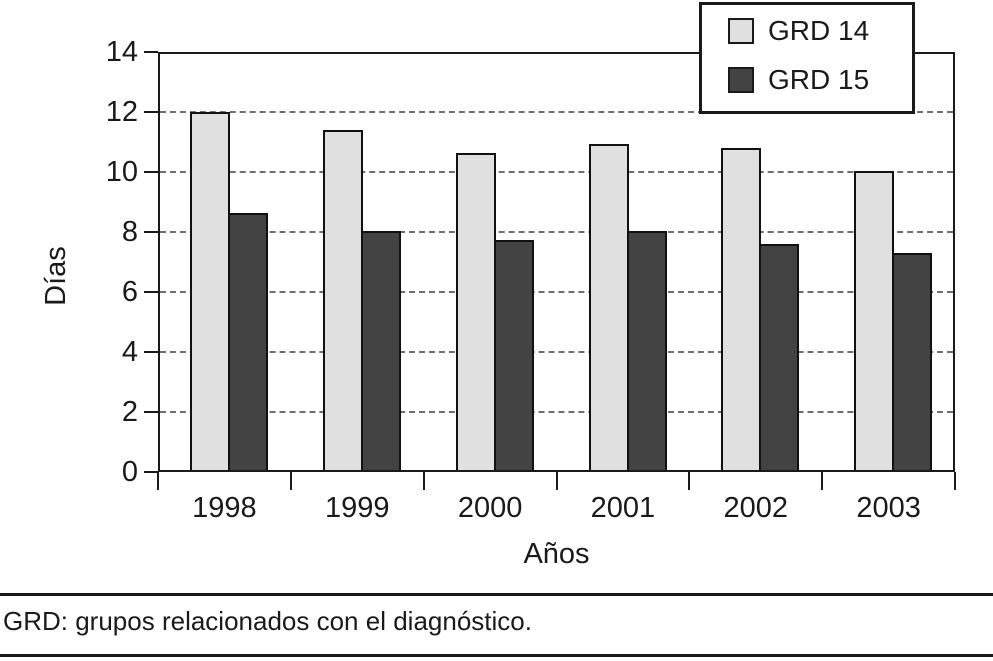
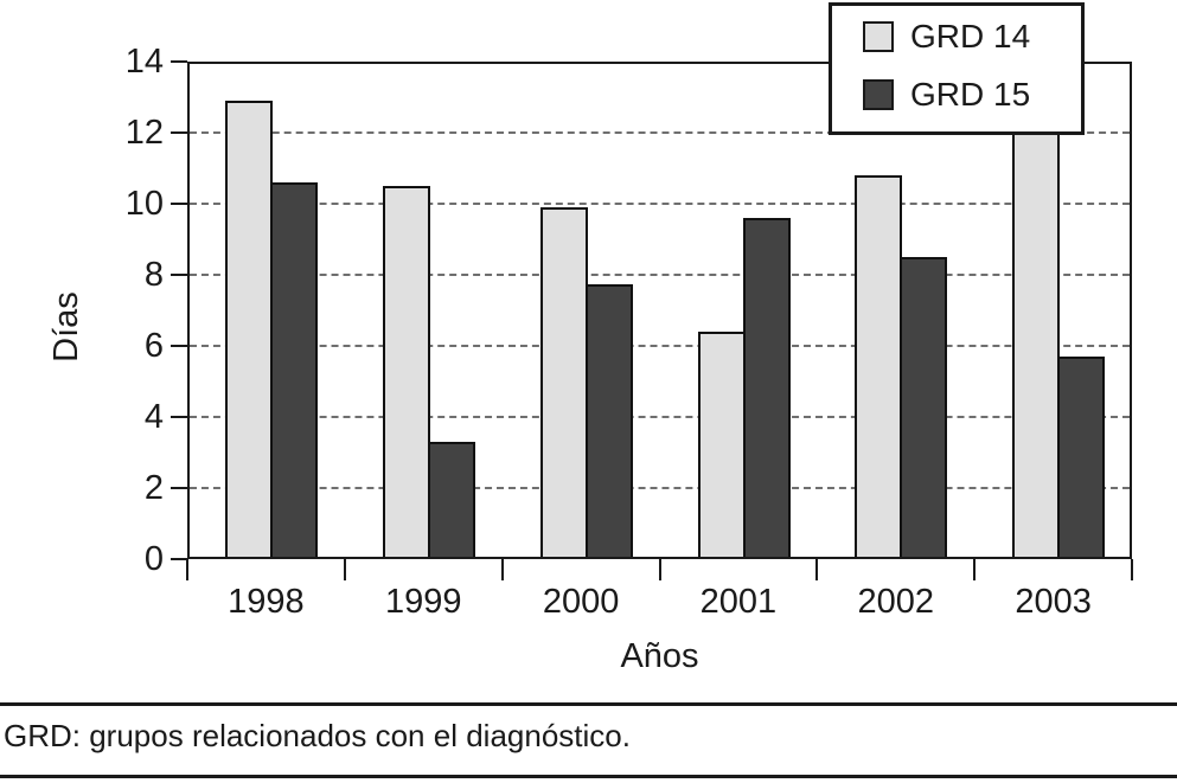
GRD 14/1998: 12.0 -> 12.9
GRD 15/1998: 8.7 -> 10.6
GRD 14/1999: 11.4 -> 10.5
GRD 15/1999: 8.1 -> 3.3
GRD 14/2000: 10.7 -> 9.9
GRD 14/2001: 10.9 -> 6.4
GRD 15/2001: 8.1 -> 9.6
GRD 15/2002: 7.6 -> 8.5
GRD 14/2003: 10.1 -> 12.2
GRD 15/2003: 7.3 -> 5.7
